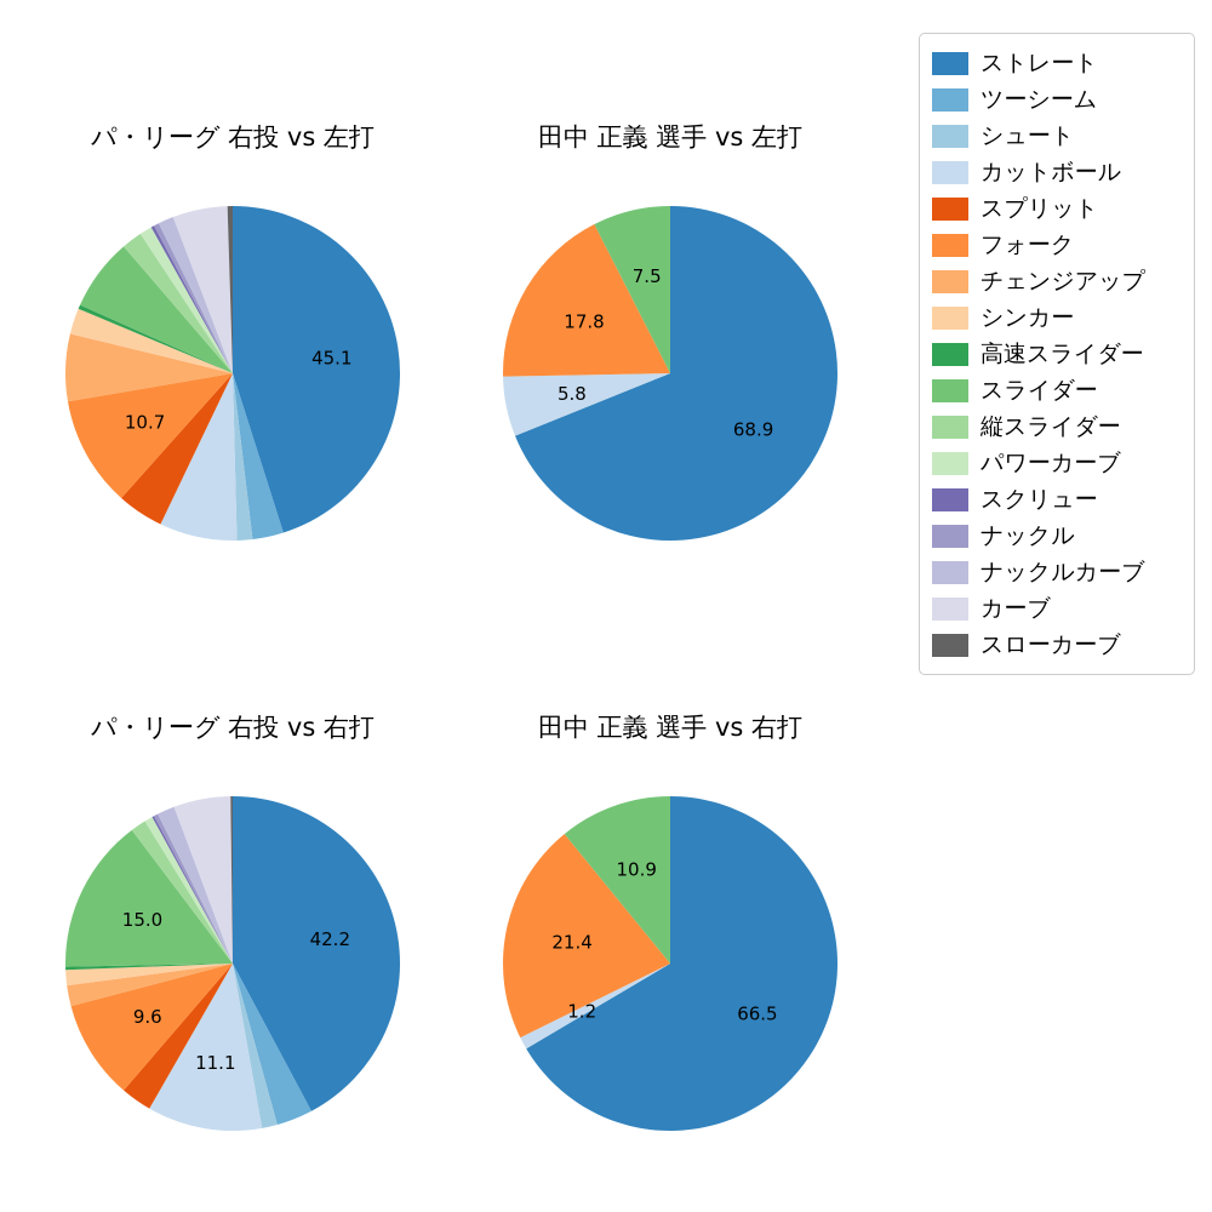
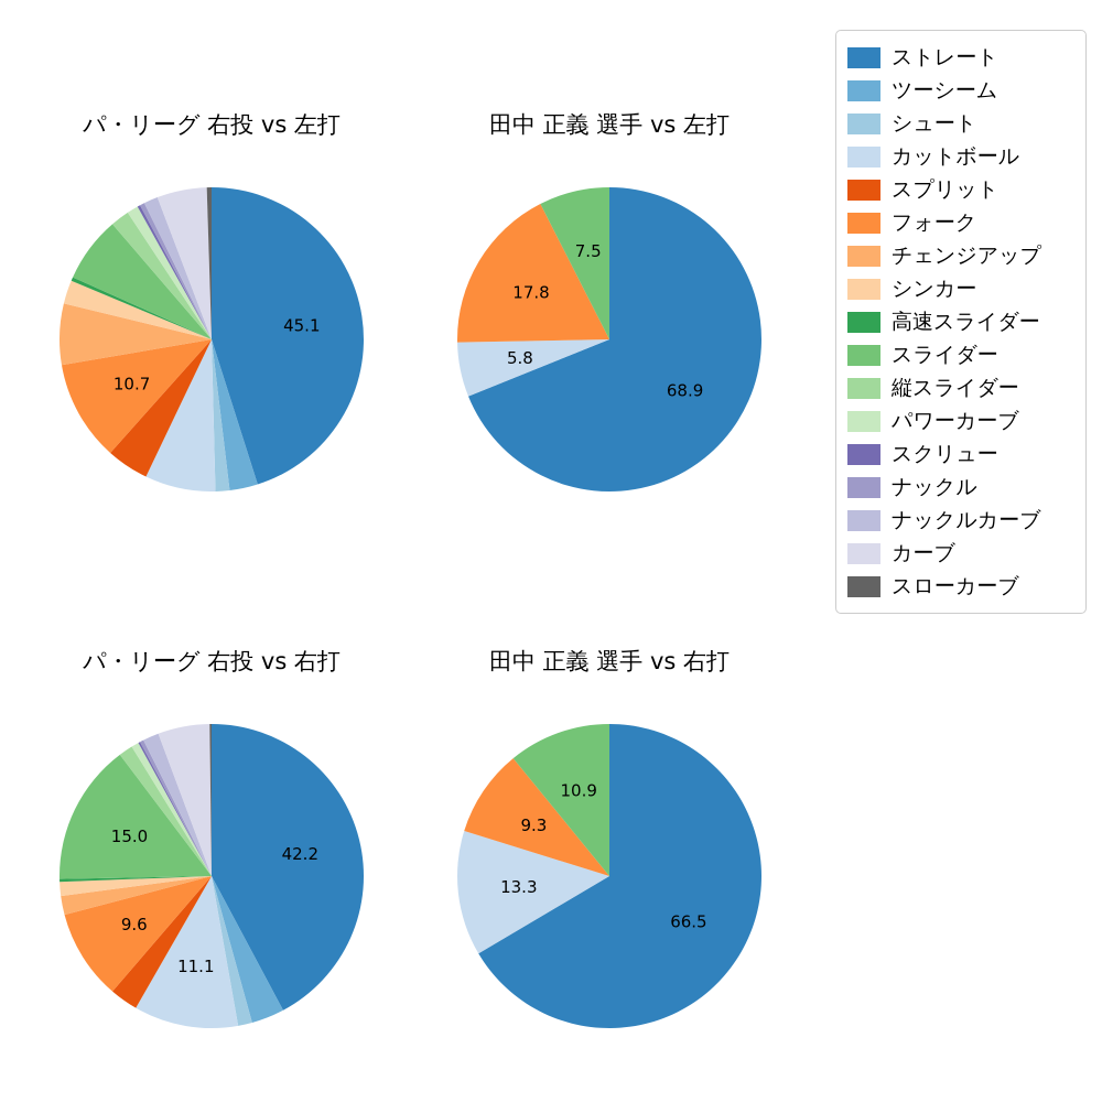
田中 正義 選手 vs 右打/カットボール: 1.2 -> 13.3
田中 正義 選手 vs 右打/フォーク: 21.4 -> 9.3
